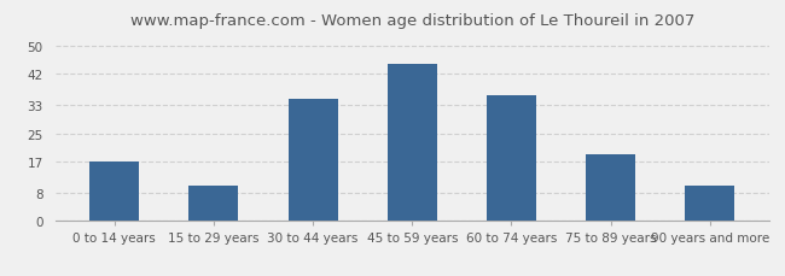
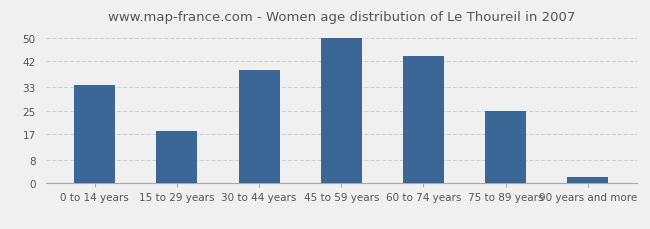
0 to 14 years: 17 -> 34
15 to 29 years: 10 -> 18
30 to 44 years: 35 -> 39
45 to 59 years: 45 -> 50
60 to 74 years: 36 -> 44
75 to 89 years: 19 -> 25
90 years and more: 10 -> 2
